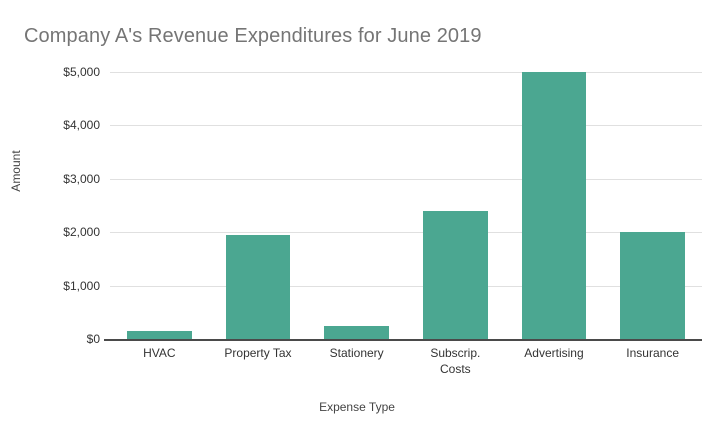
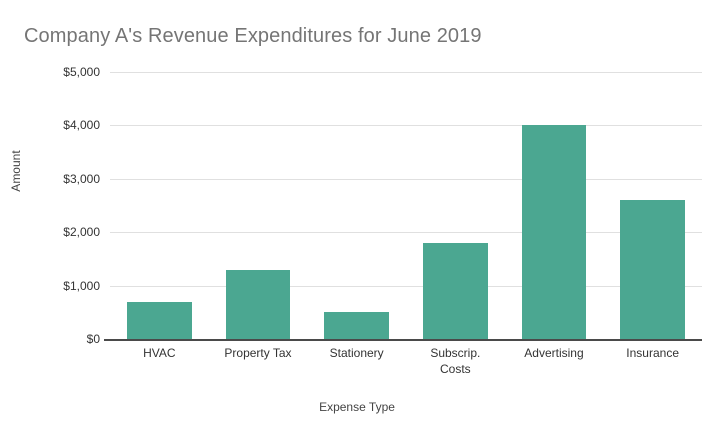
HVAC: $200 -> $700
Property Tax: $1900 -> $1300
Stationery: $200 -> $500
Subscrip. Costs: $2400 -> $1800
Advertising: $5000 -> $4000
Insurance: $2000 -> $2600
